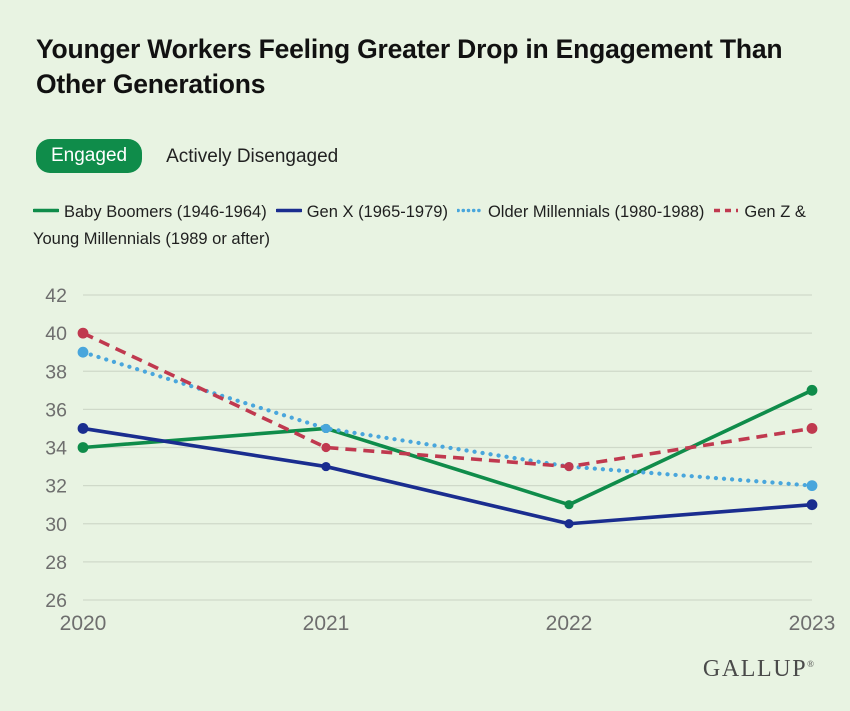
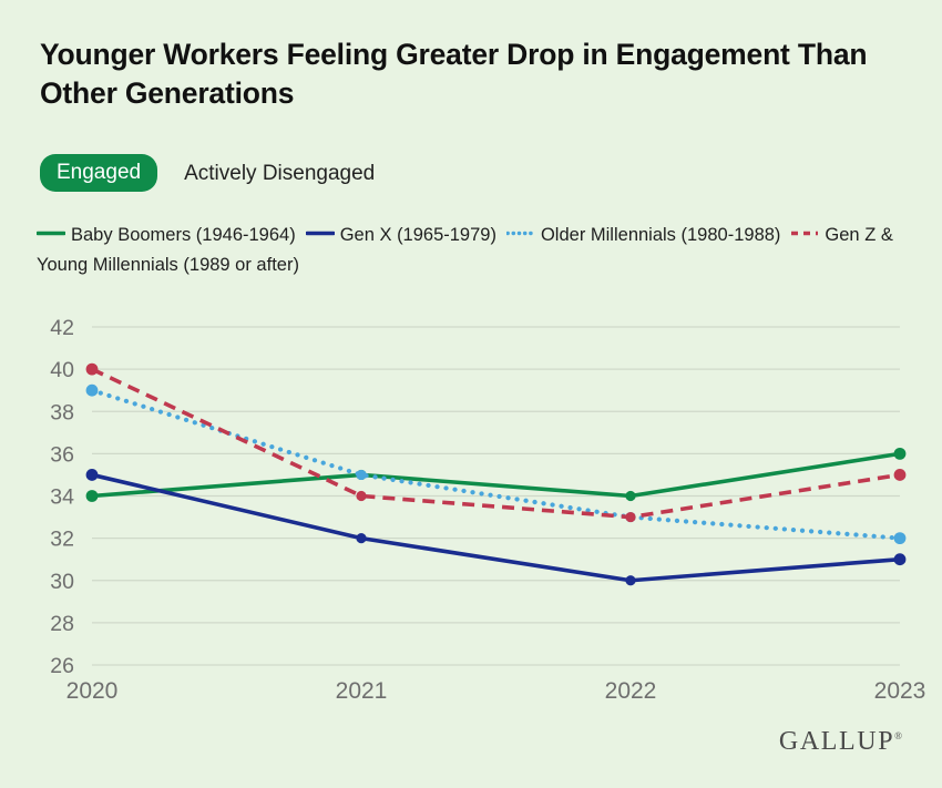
Gen X (1965-1979)/2021: 33 -> 32
Baby Boomers (1946-1964)/2022: 31 -> 34
Baby Boomers (1946-1964)/2023: 37 -> 36
